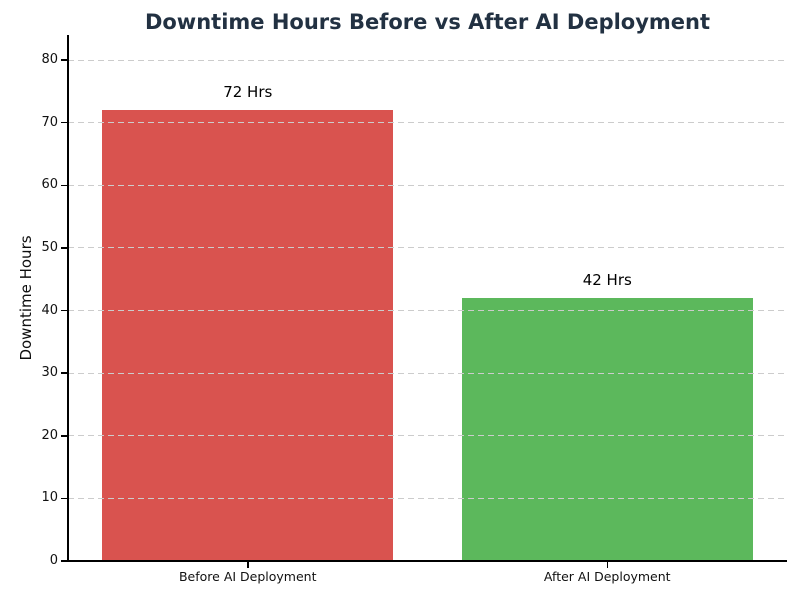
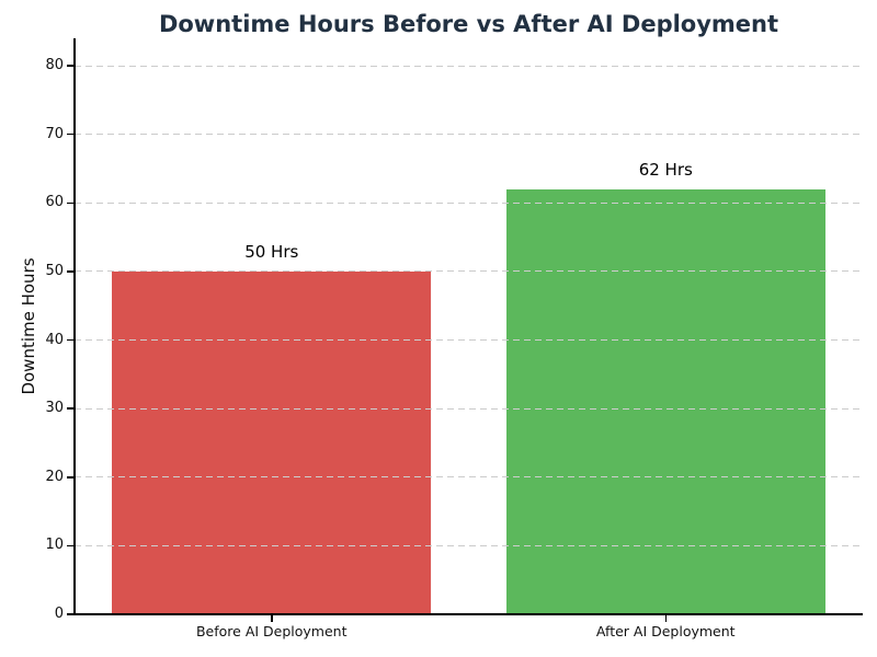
Before AI Deployment: 72 -> 50
After AI Deployment: 42 -> 62
